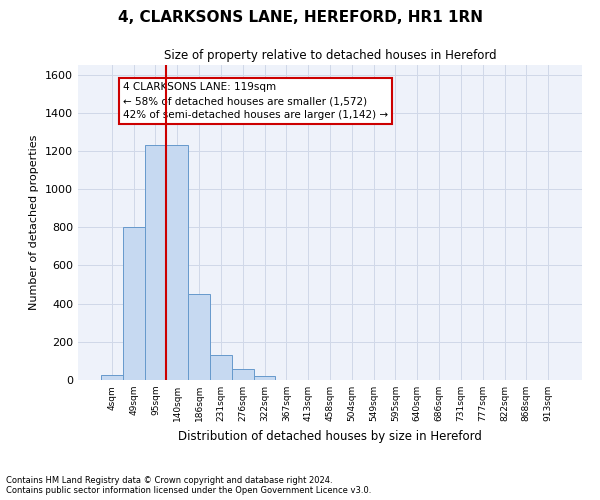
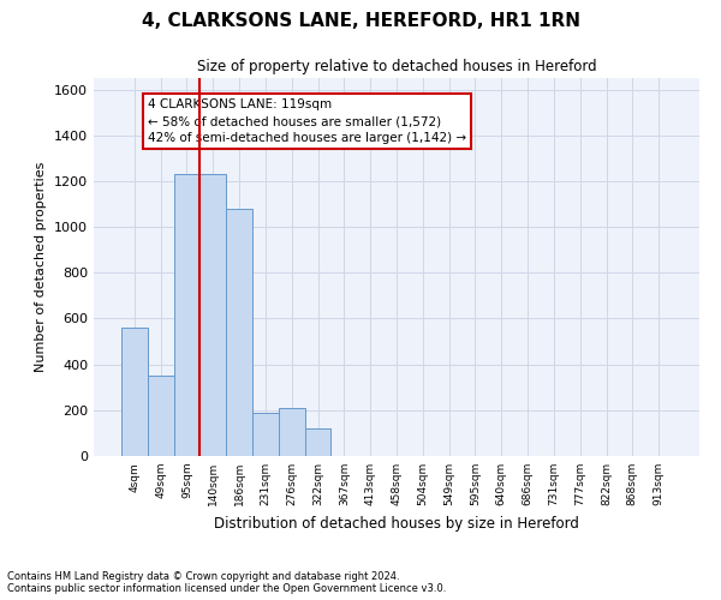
4sqm: 20 -> 560
49sqm: 800 -> 350
186sqm: 450 -> 1080
231sqm: 130 -> 190
276sqm: 60 -> 210
322sqm: 20 -> 120
